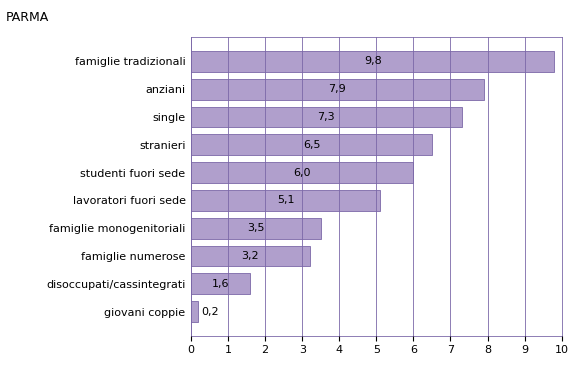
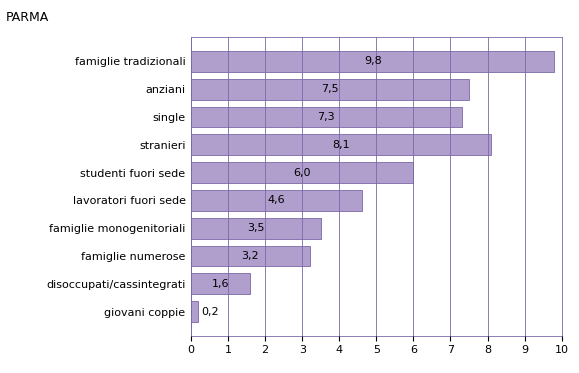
anziani: 7,9 -> 7,5
stranieri: 6,5 -> 8,1
lavoratori fuori sede: 5,1 -> 4,6
